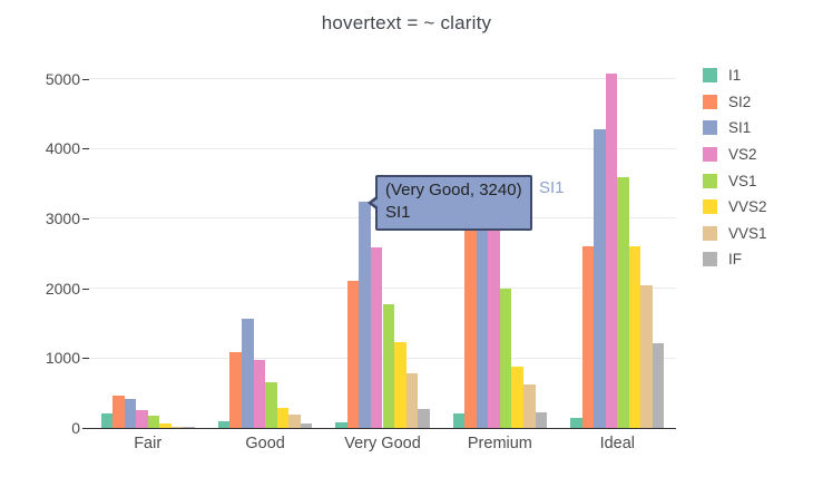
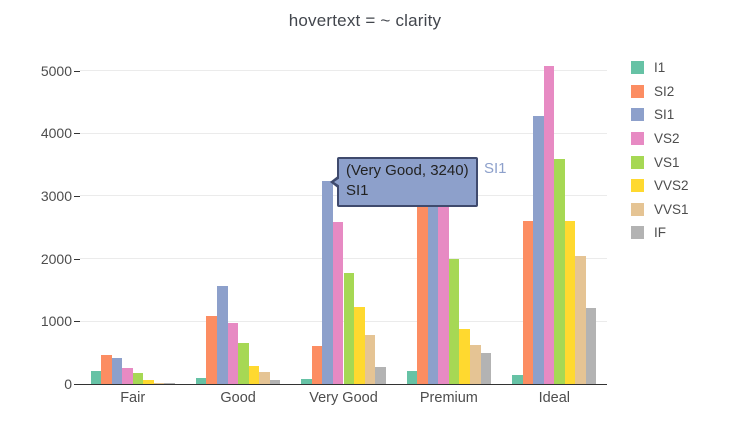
SI2/Very Good: 2100 -> 600
IF/Premium: 200 -> 500
